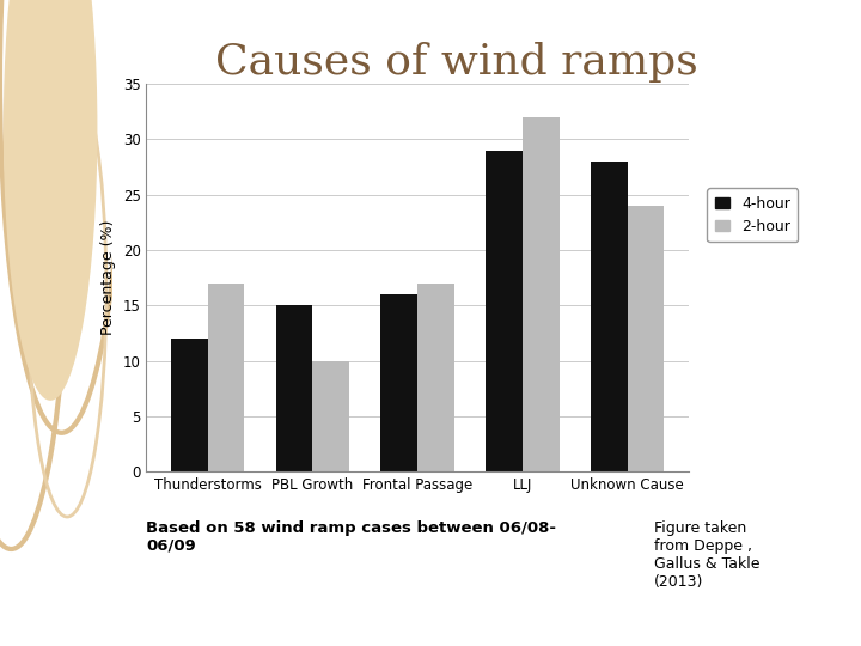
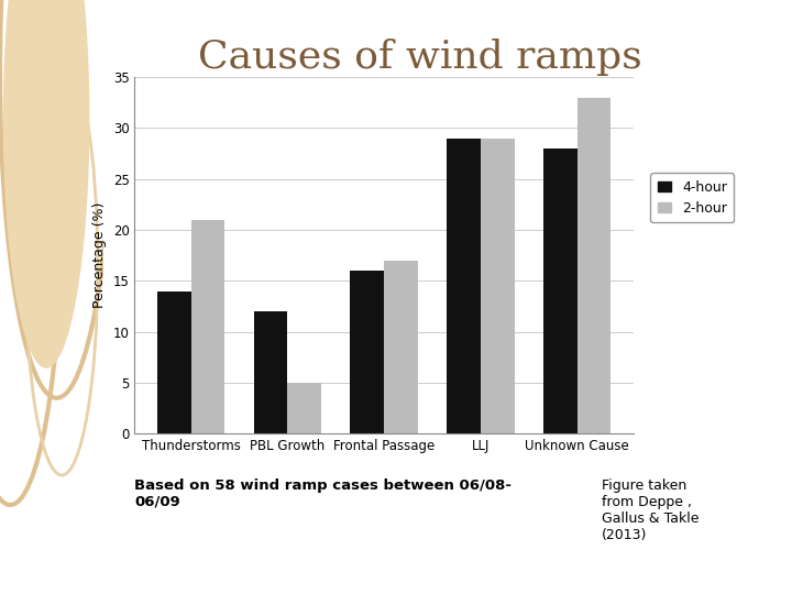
4-hour/Thunderstorms: 12 -> 14
2-hour/Thunderstorms: 17 -> 21
4-hour/PBL Growth: 15 -> 12
2-hour/PBL Growth: 10 -> 5
2-hour/LLJ: 32 -> 29
2-hour/Unknown Cause: 24 -> 33
